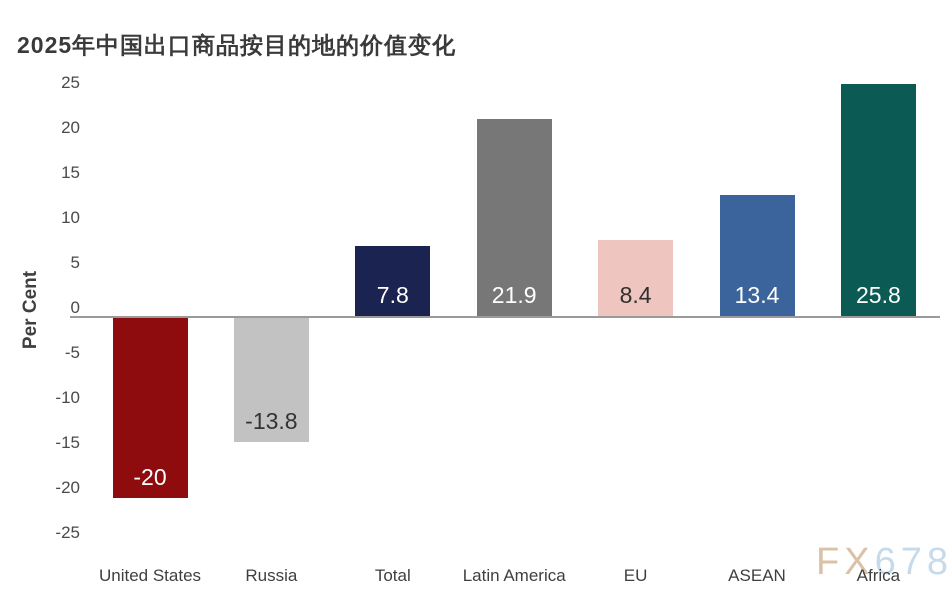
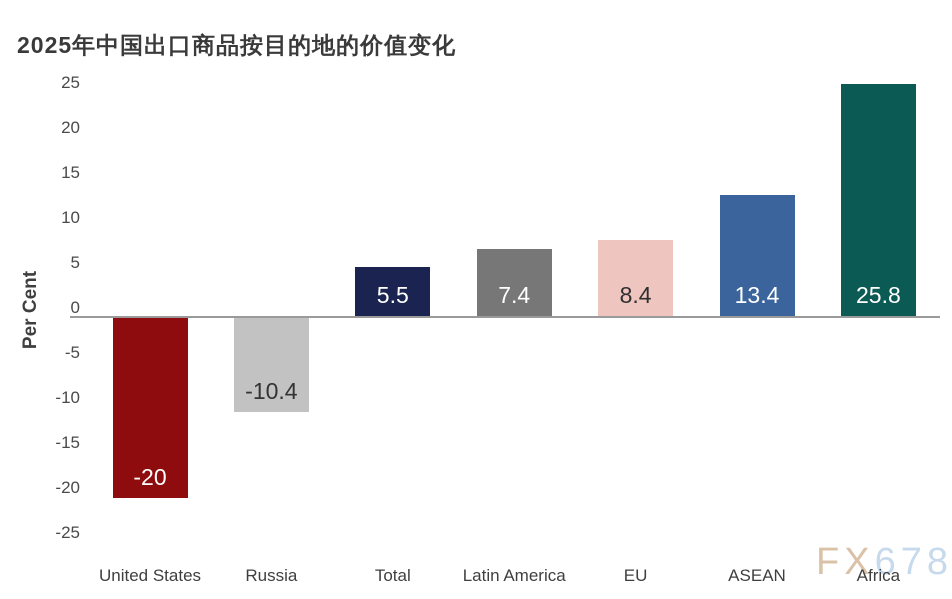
Russia: -13.8 -> -10.4
Total: 7.8 -> 5.5
Latin America: 21.9 -> 7.4
